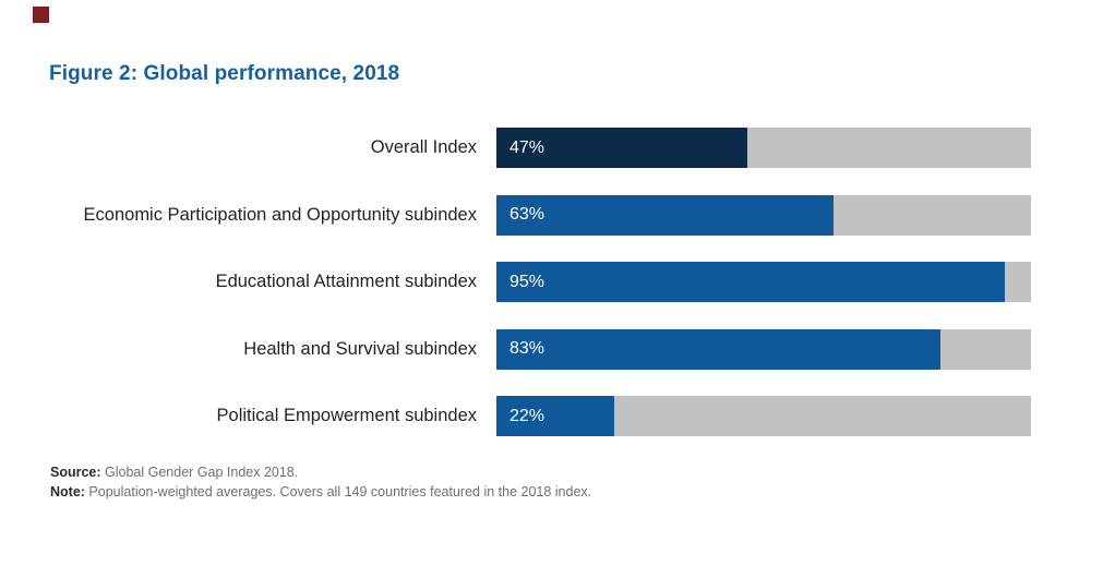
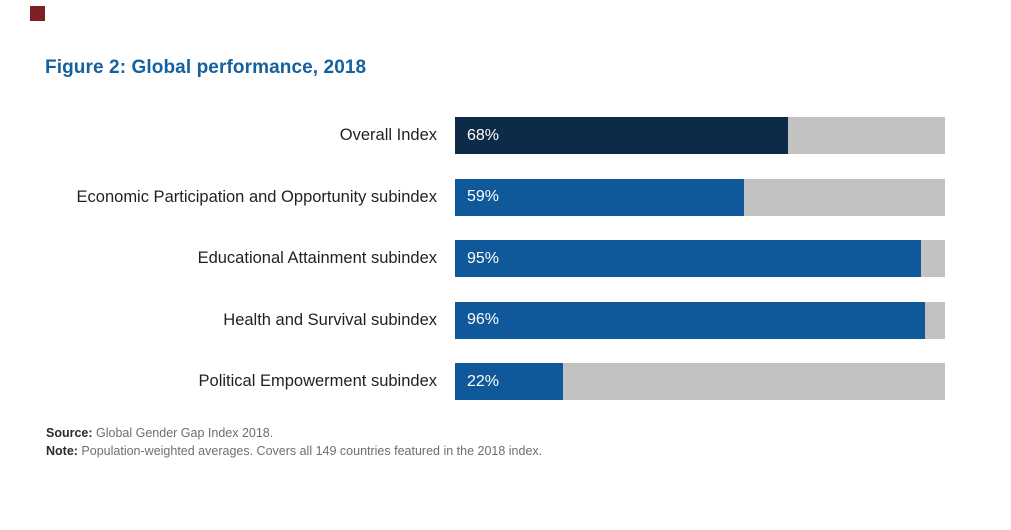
Overall Index: 47% -> 68%
Economic Participation and Opportunity subindex: 63% -> 59%
Health and Survival subindex: 83% -> 96%
